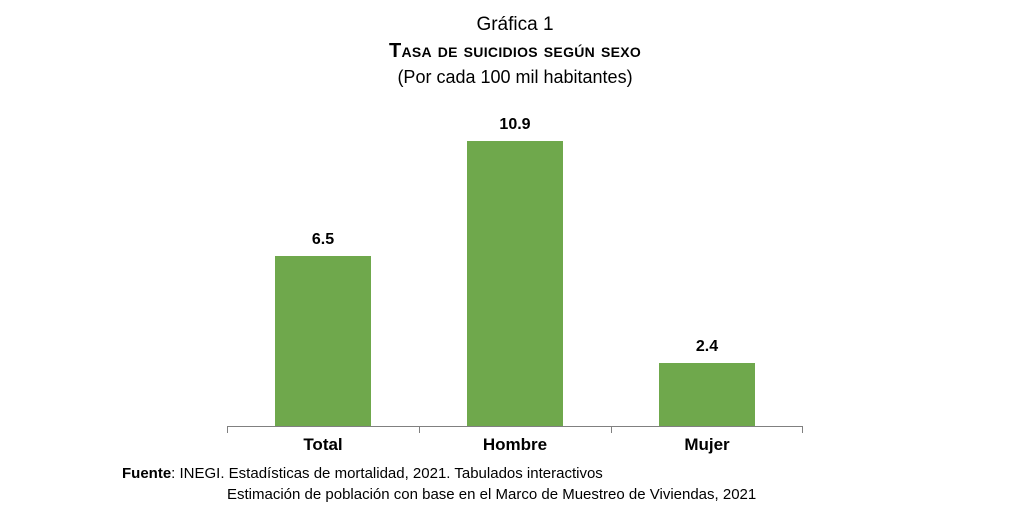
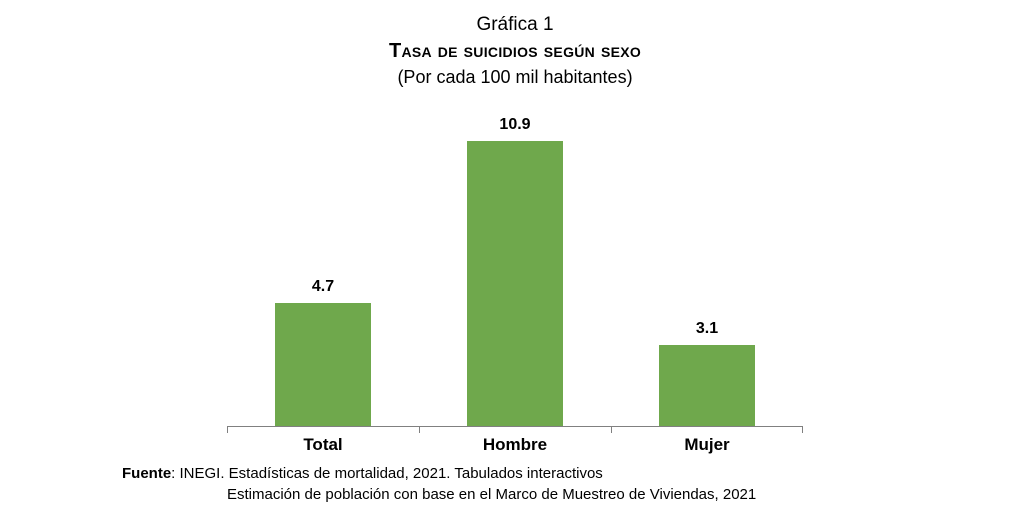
Total: 6.5 -> 4.7
Mujer: 2.4 -> 3.1
